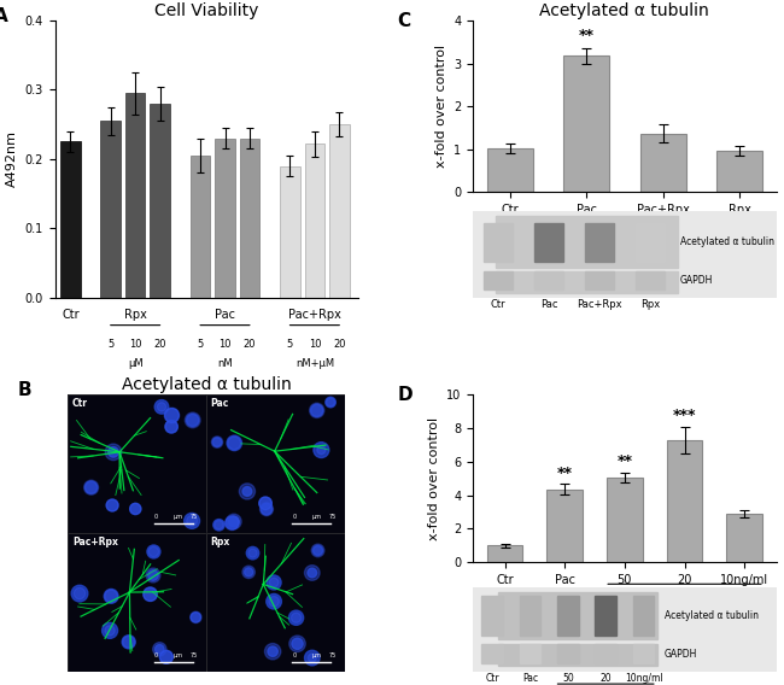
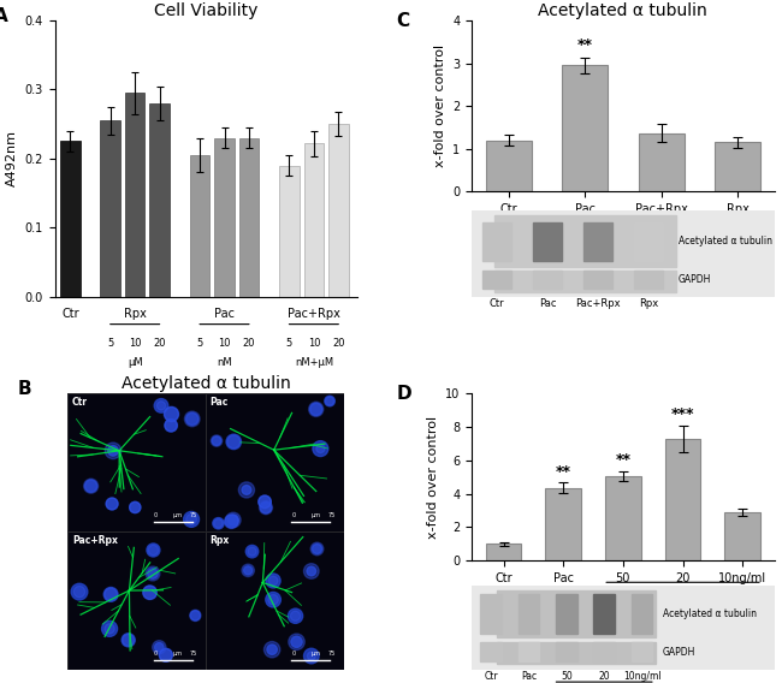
Acetylated α tubulin/Ctr: 1.02 -> 1.20
Acetylated α tubulin/Pac: 3.18 -> 2.95
Acetylated α tubulin/Rpx: 0.97 -> 1.15
